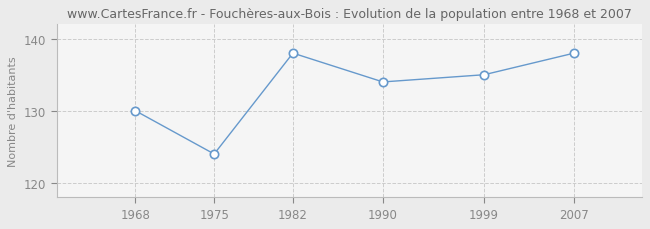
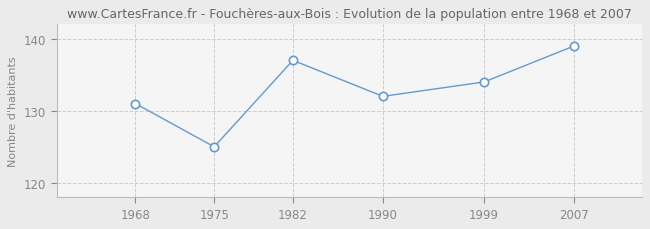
1968: 130 -> 131
1975: 124 -> 125
1982: 138 -> 137
1990: 134 -> 132
1999: 135 -> 134
2007: 138 -> 139
